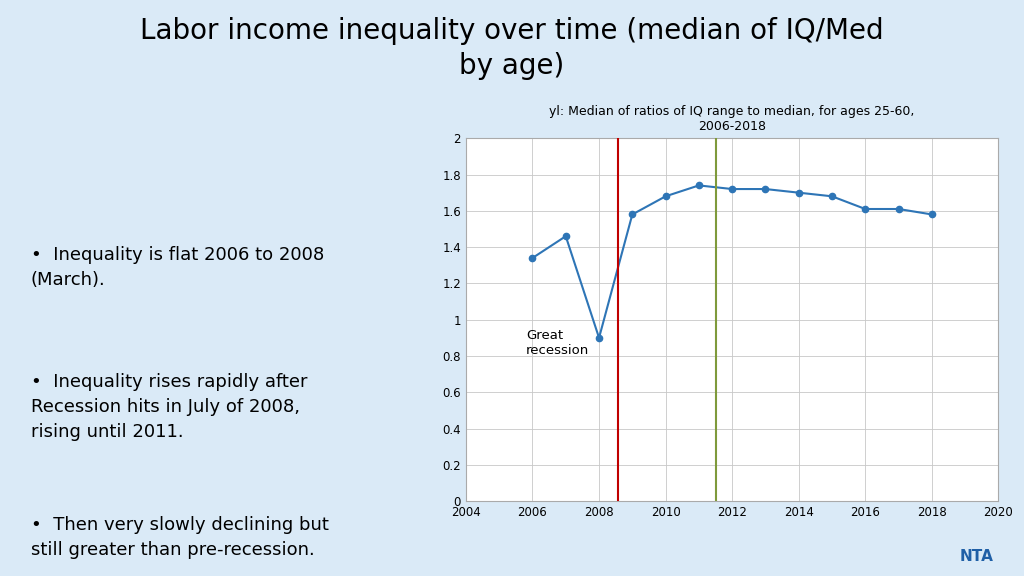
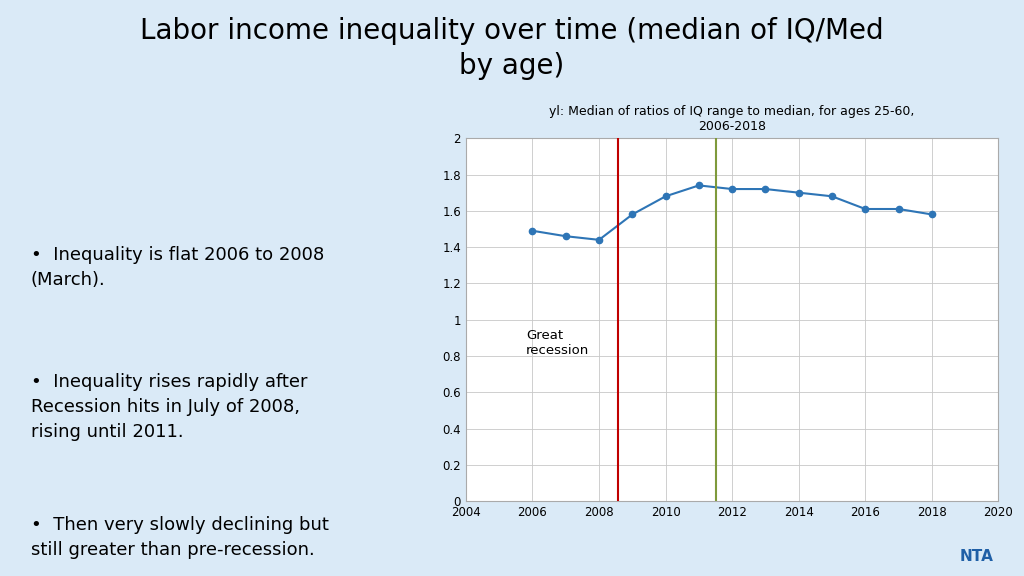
2006: 1.34 -> 1.49
2008: 0.90 -> 1.44
